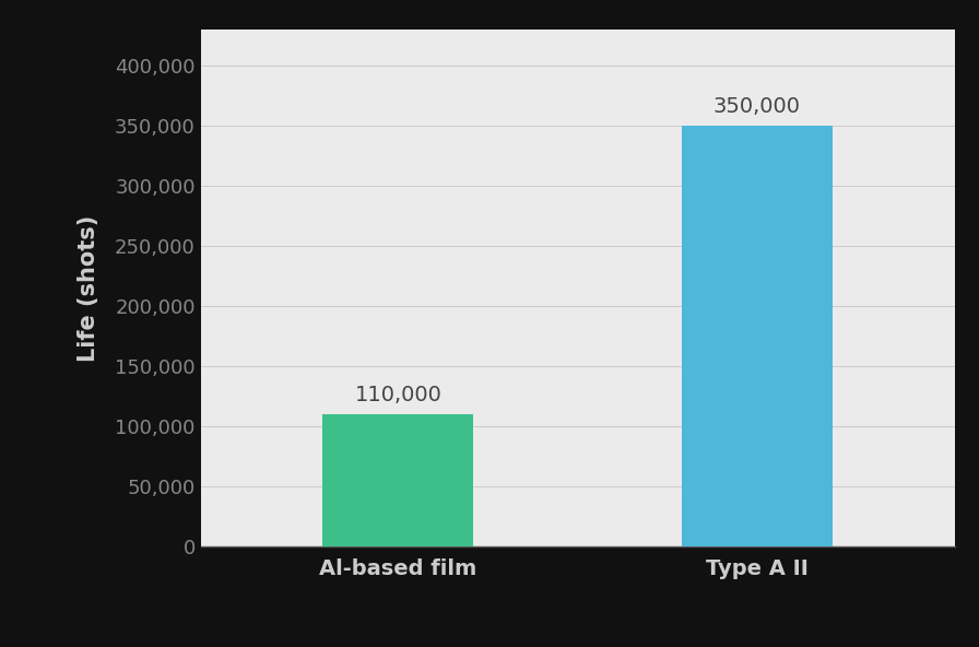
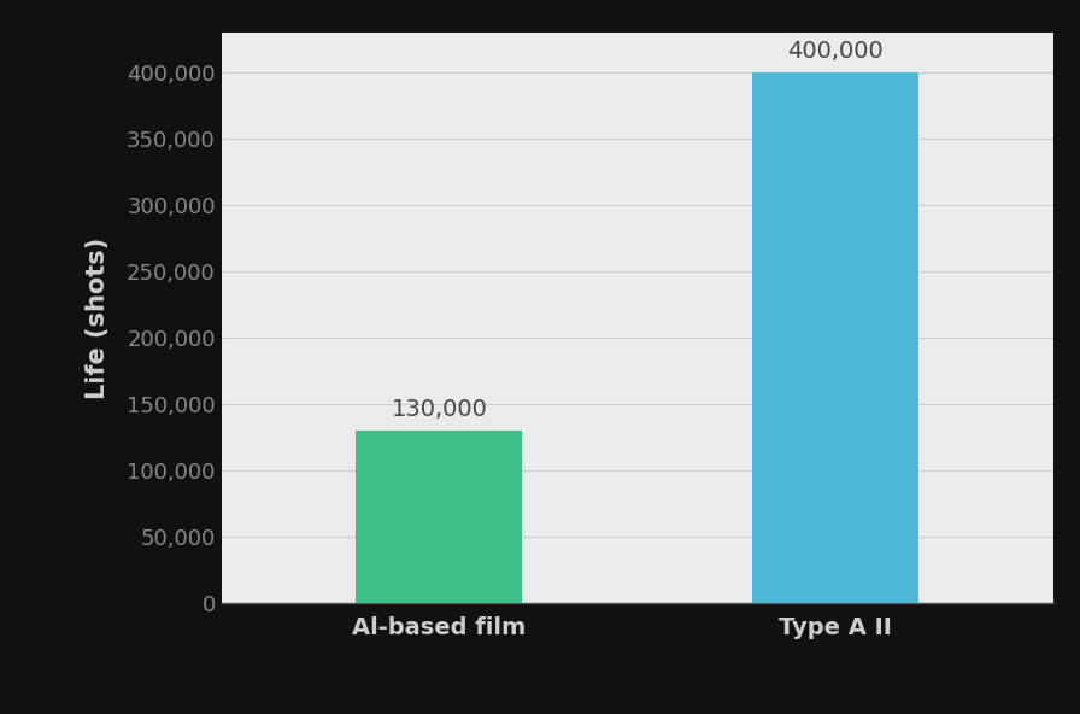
Al-based film: 110,000 -> 130,000
Type A II: 350,000 -> 400,000
